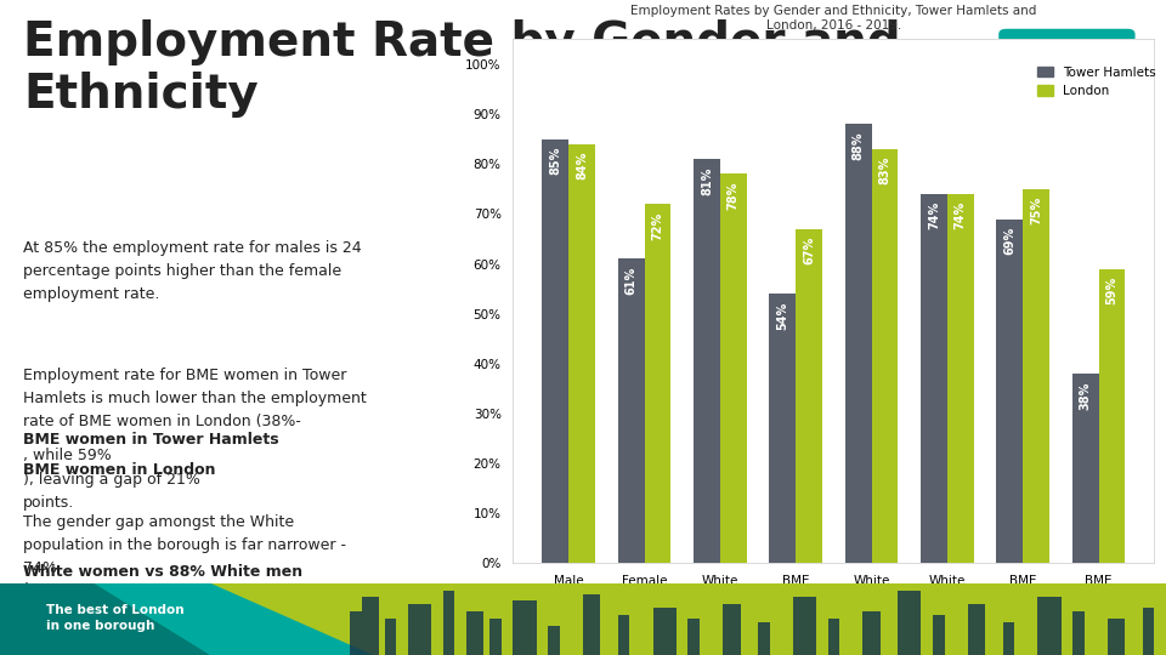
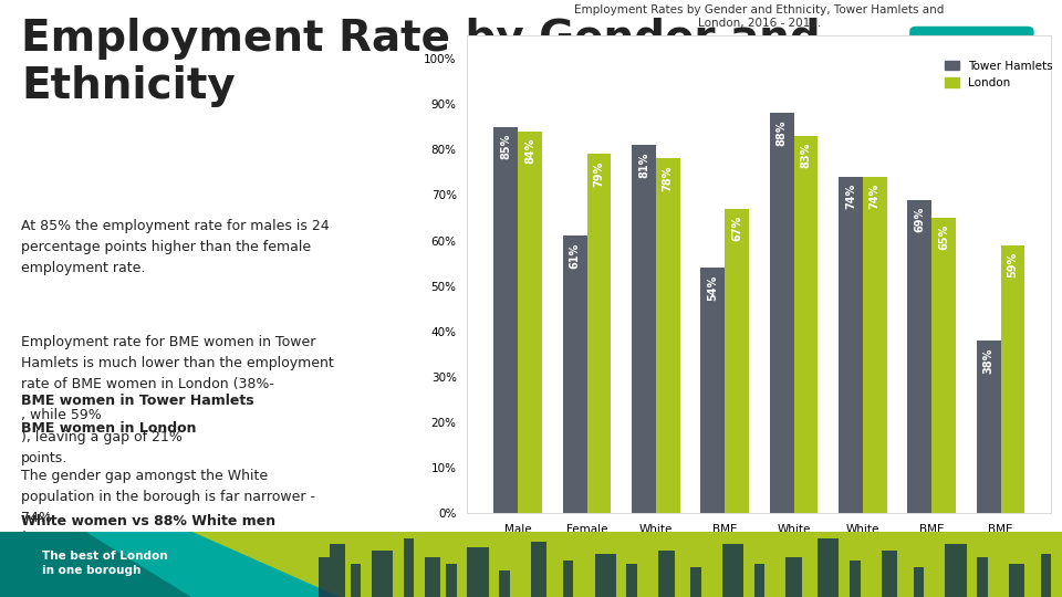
London/Female: 72% -> 79%
London/BME Men: 75% -> 65%
